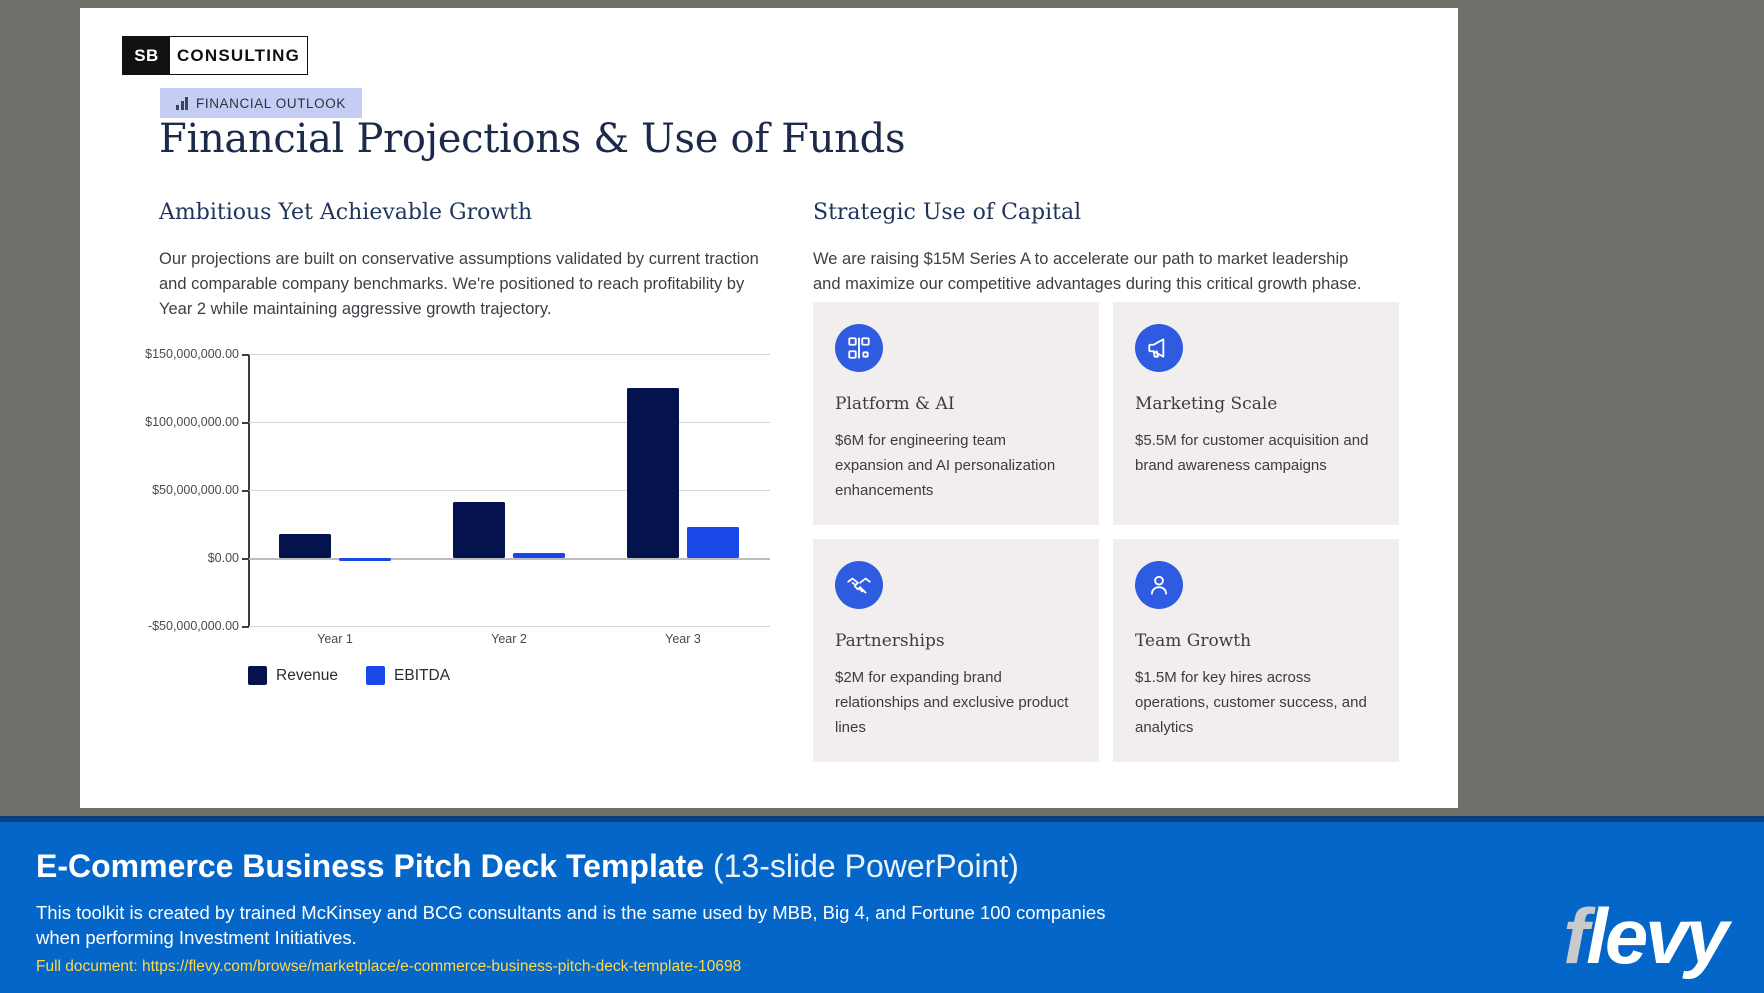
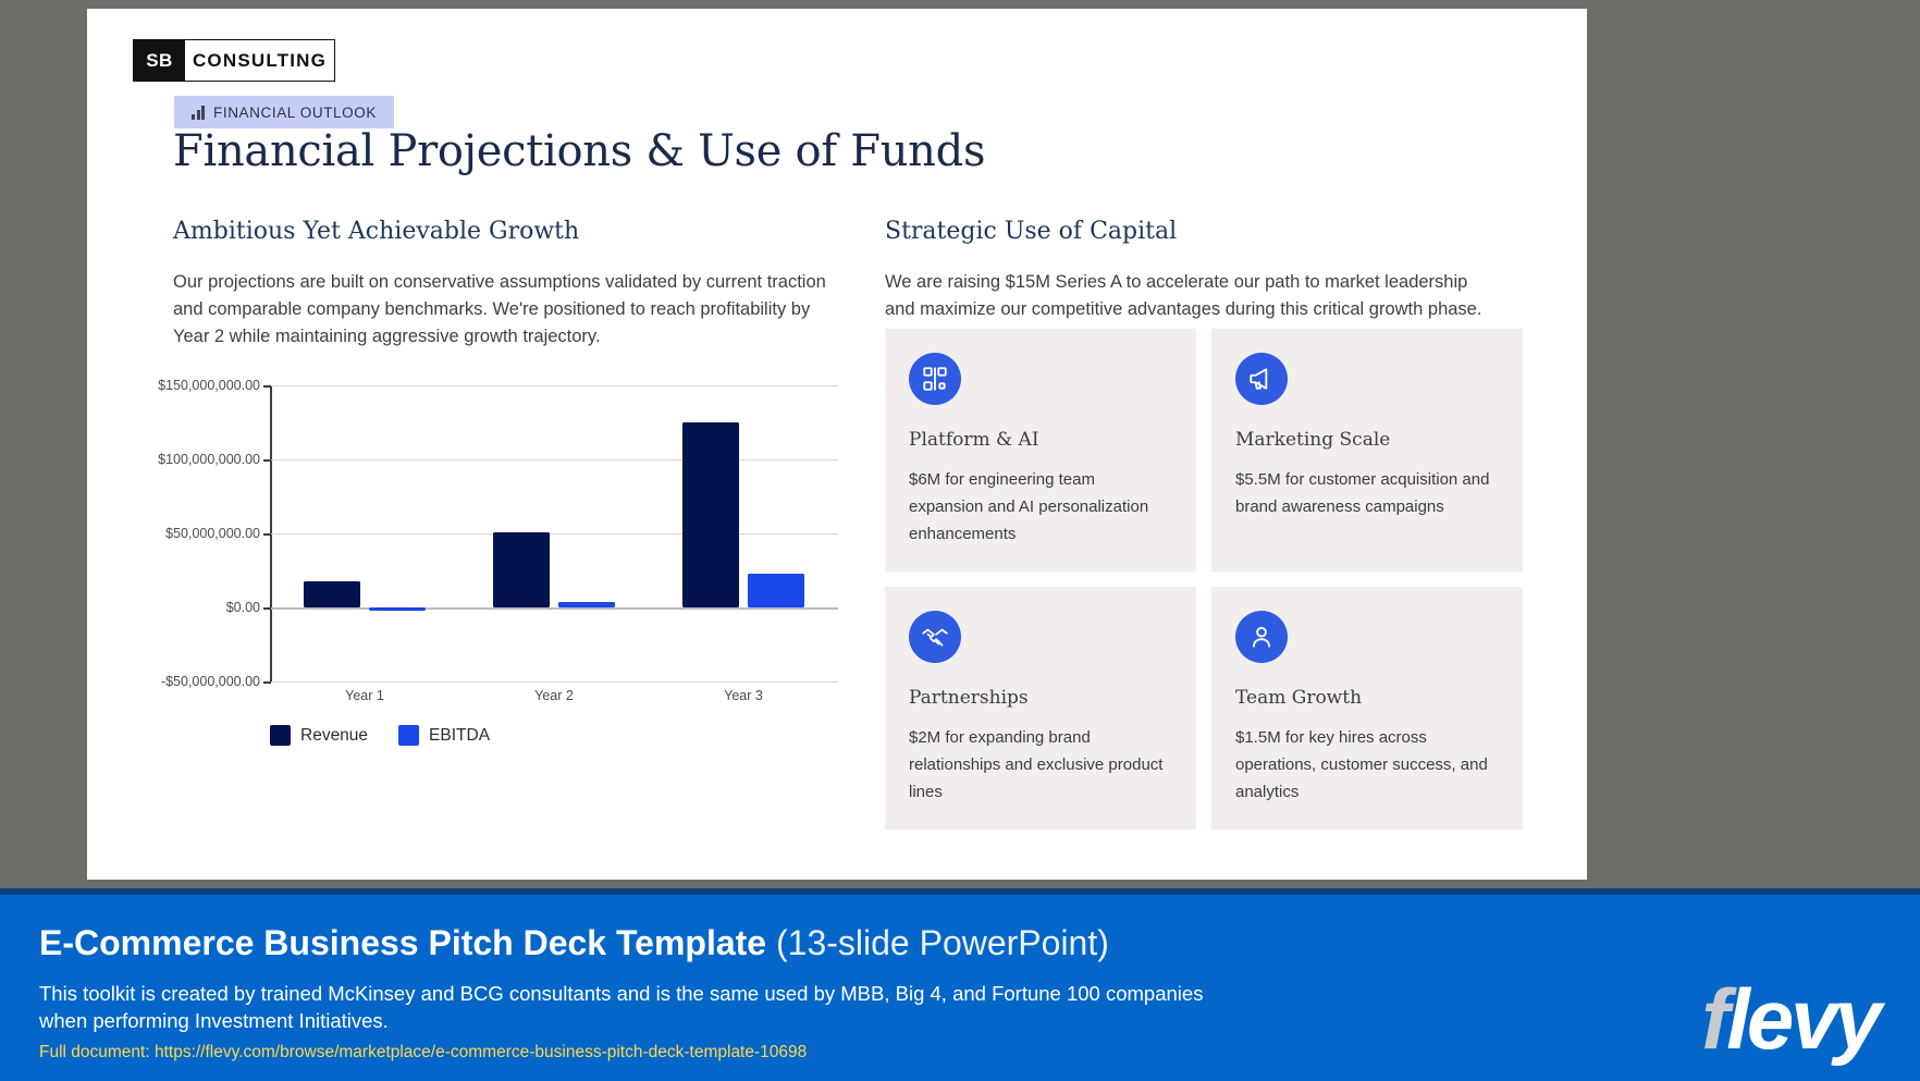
Revenue/Year 2: $41000000 -> $51000000
